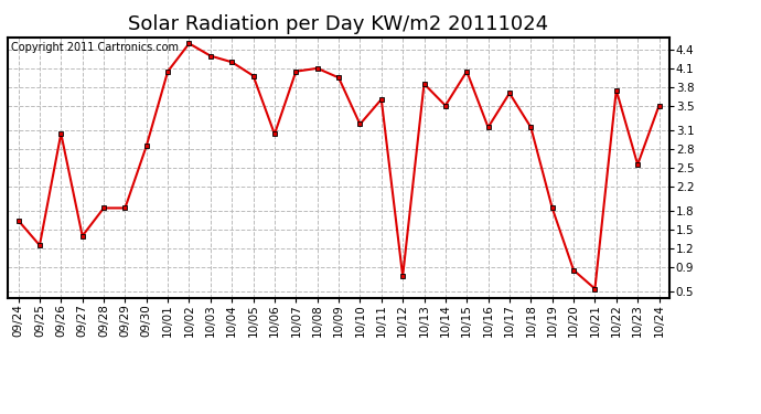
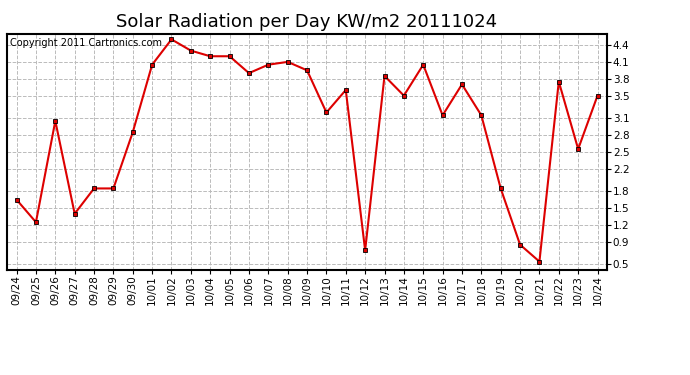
10/05: 3.98 -> 4.20
10/06: 3.04 -> 3.90
